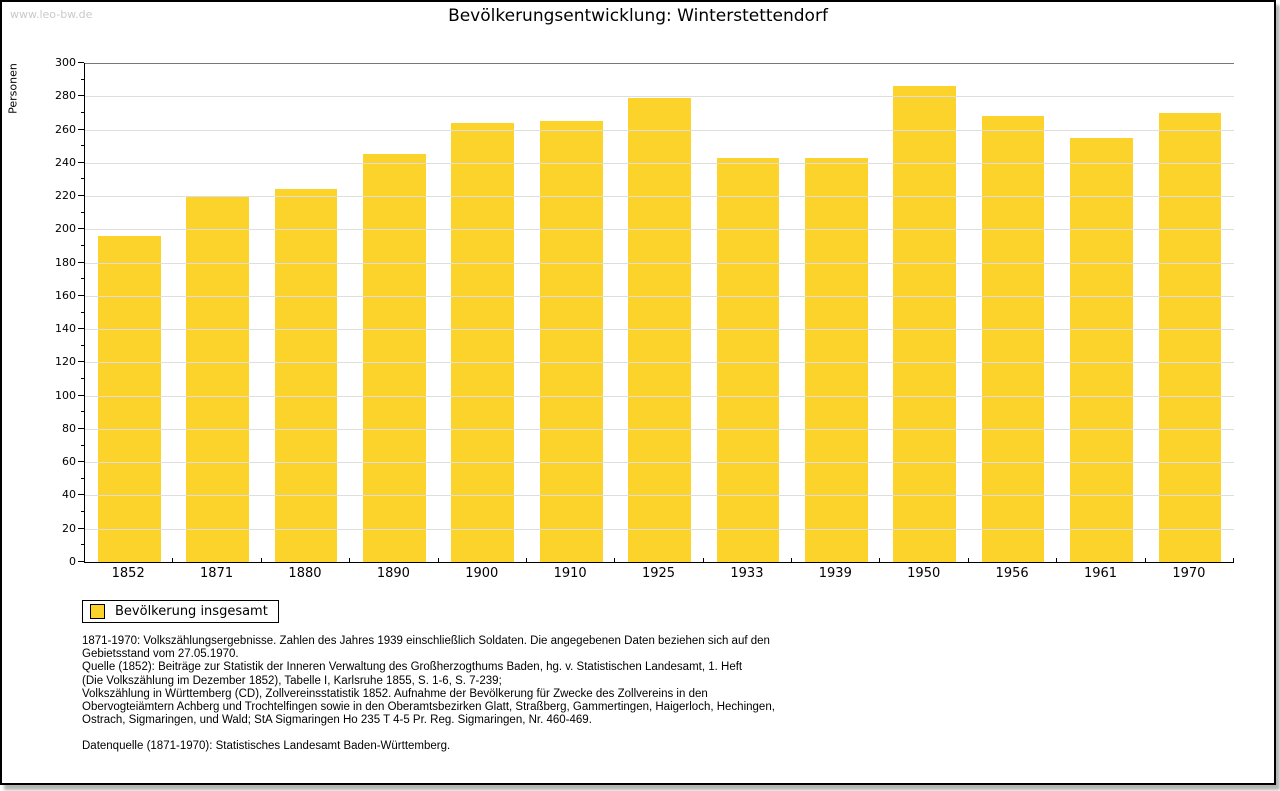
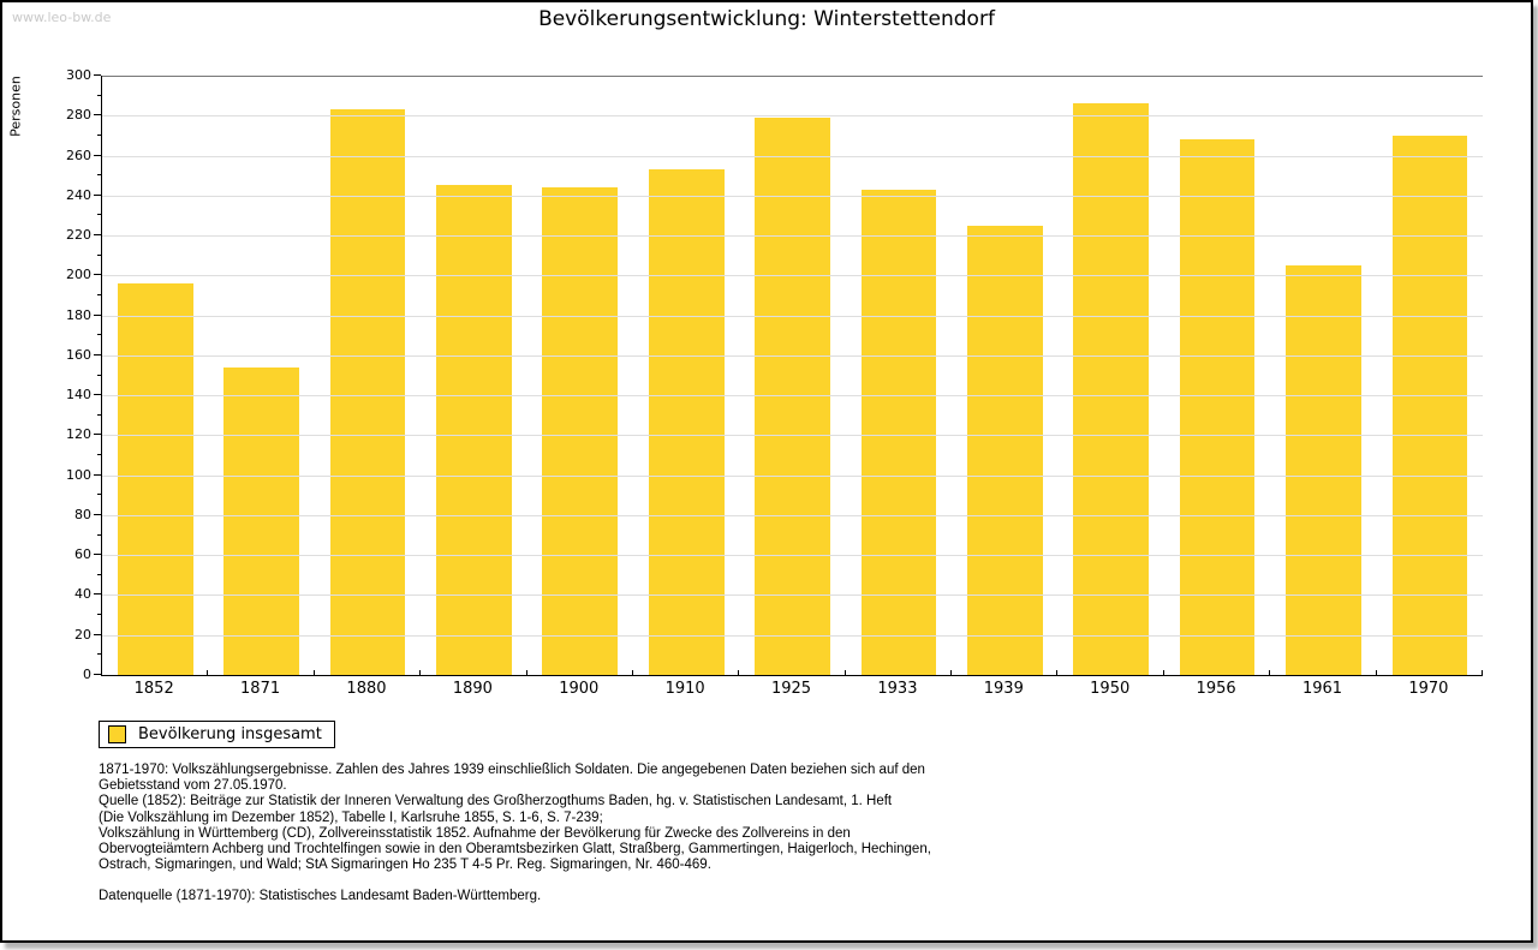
1871: 220 -> 154
1880: 224 -> 283
1900: 264 -> 244
1910: 265 -> 253
1939: 243 -> 225
1961: 255 -> 205
